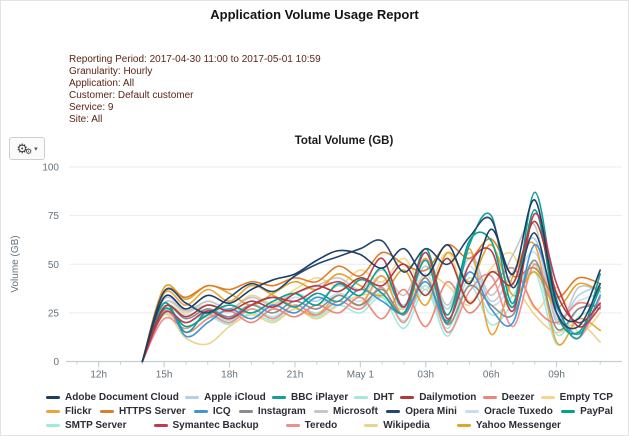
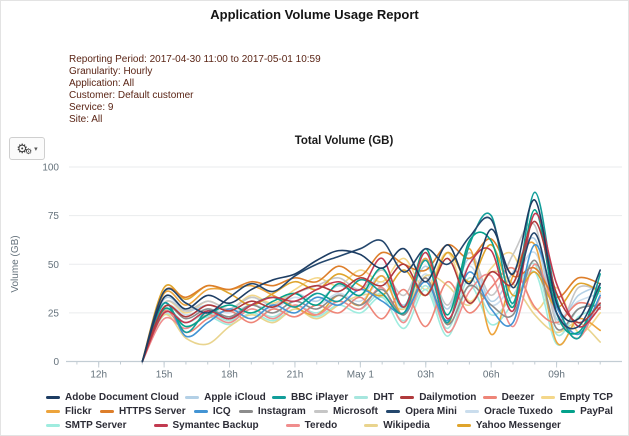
Flickr/18h: 31 -> 37
Adobe Document Cloud/03h: 44 -> 41
Yahoo Messenger/03h: 29 -> 34
